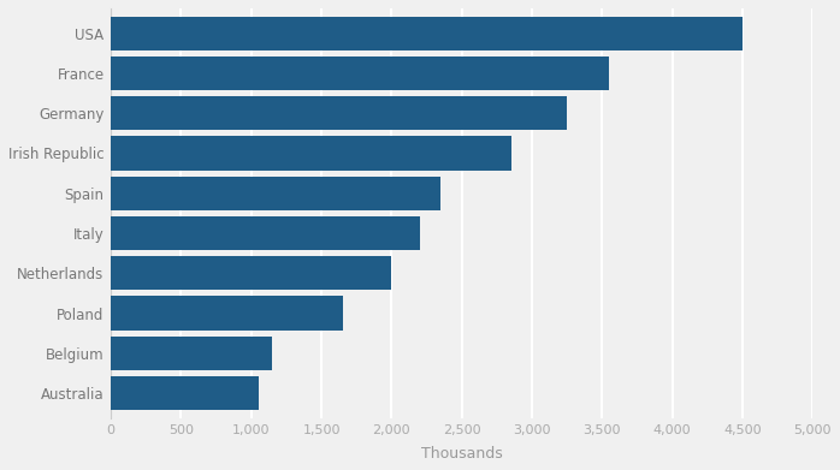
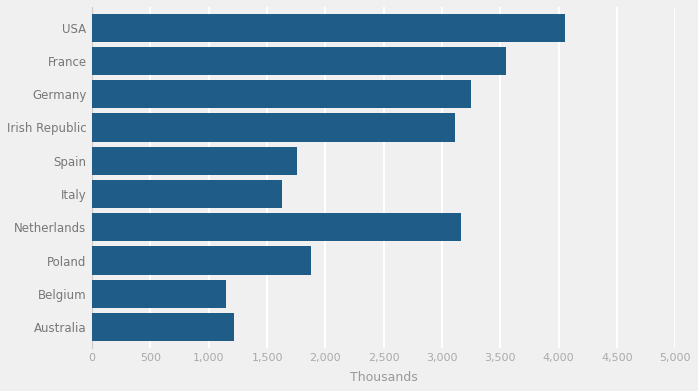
USA: 4,500 -> 4,050
Irish Republic: 2,850 -> 3,110
Spain: 2,350 -> 1,760
Italy: 2,200 -> 1,630
Netherlands: 2,000 -> 3,160
Poland: 1,650 -> 1,880
Australia: 1,050 -> 1,220
